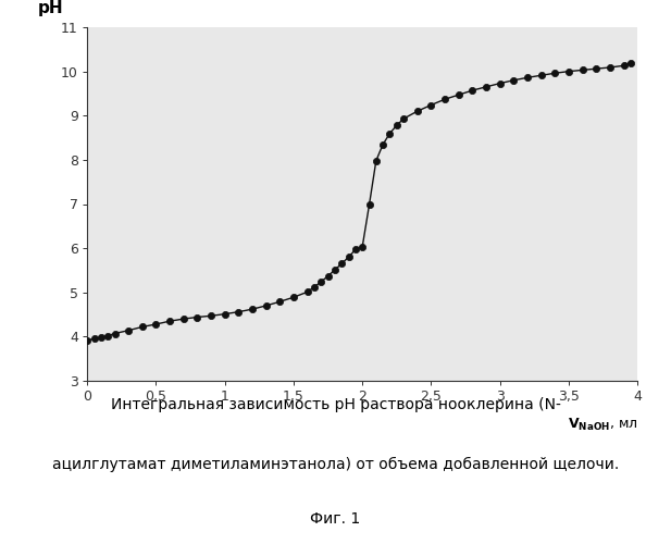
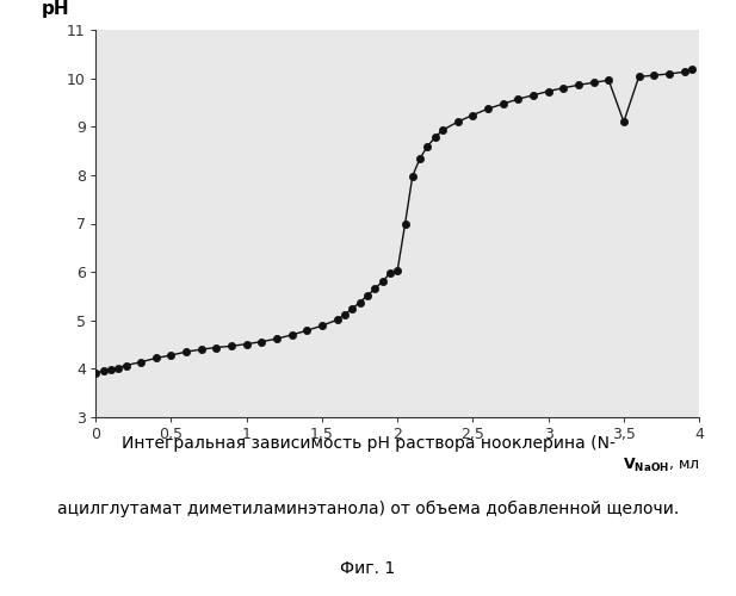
3,5: 10.00 -> 9.10
